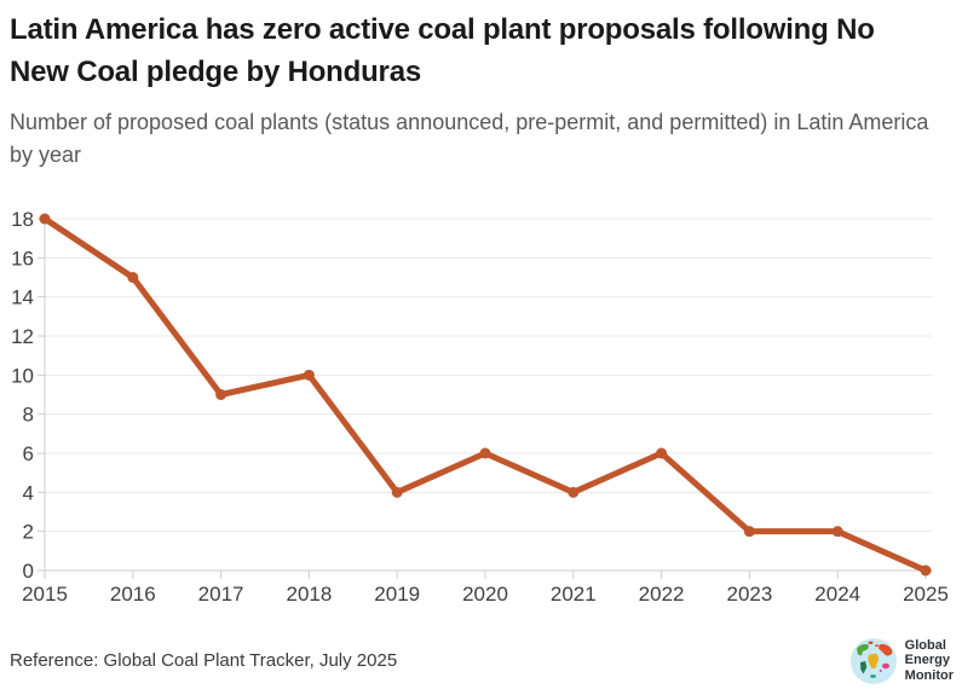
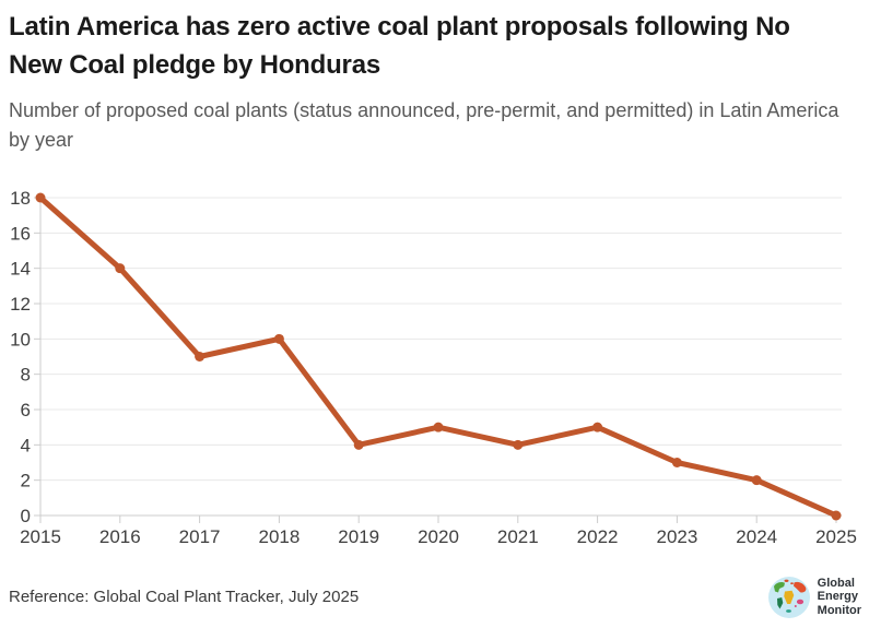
2016: 15 -> 14
2020: 6 -> 5
2022: 6 -> 5
2023: 2 -> 3
